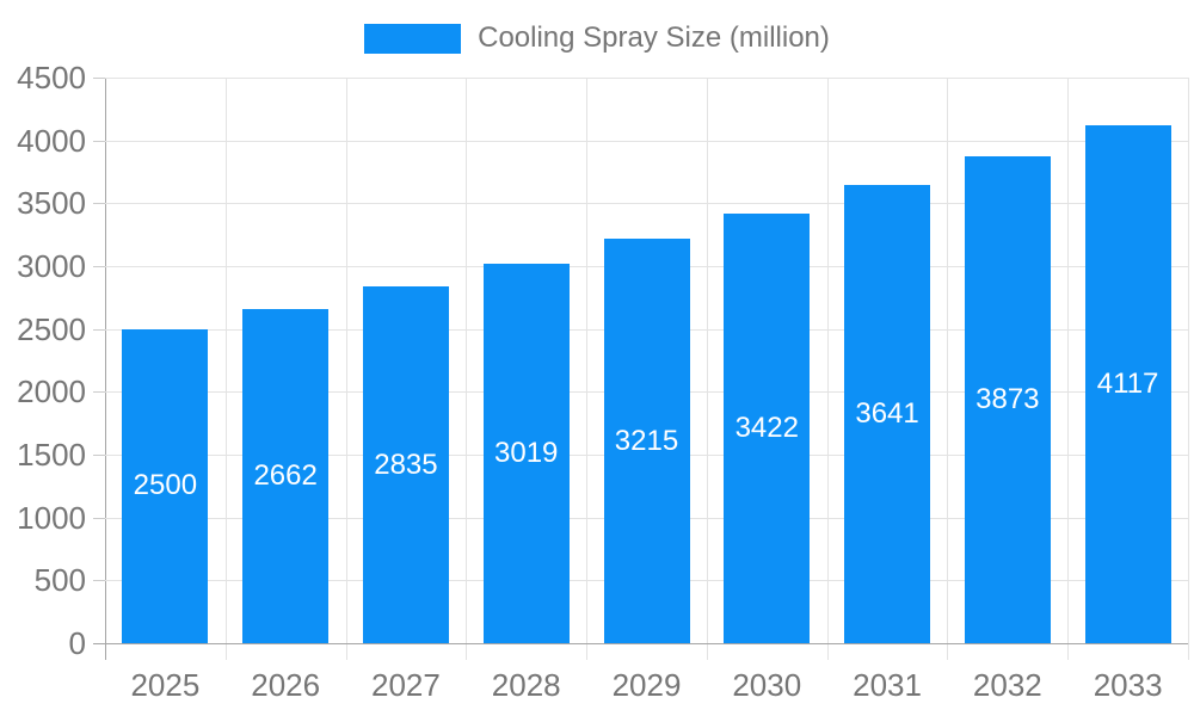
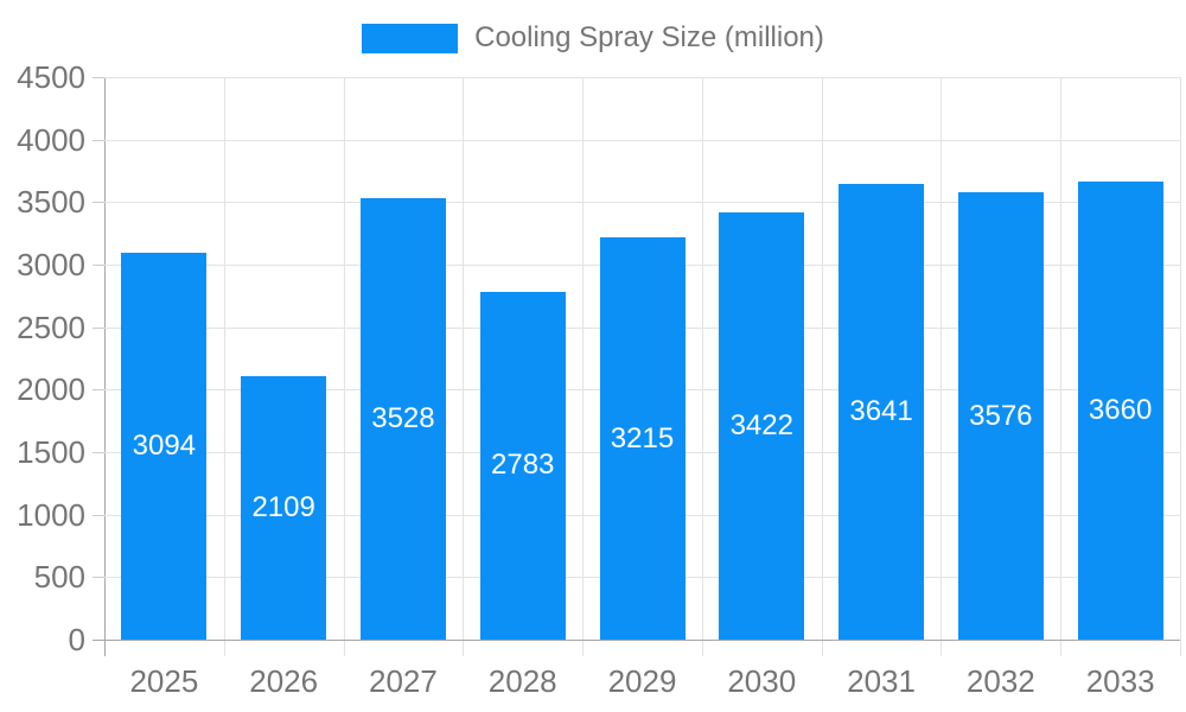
2025: 2500 -> 3094
2026: 2662 -> 2109
2027: 2835 -> 3528
2028: 3019 -> 2783
2032: 3873 -> 3576
2033: 4117 -> 3660
